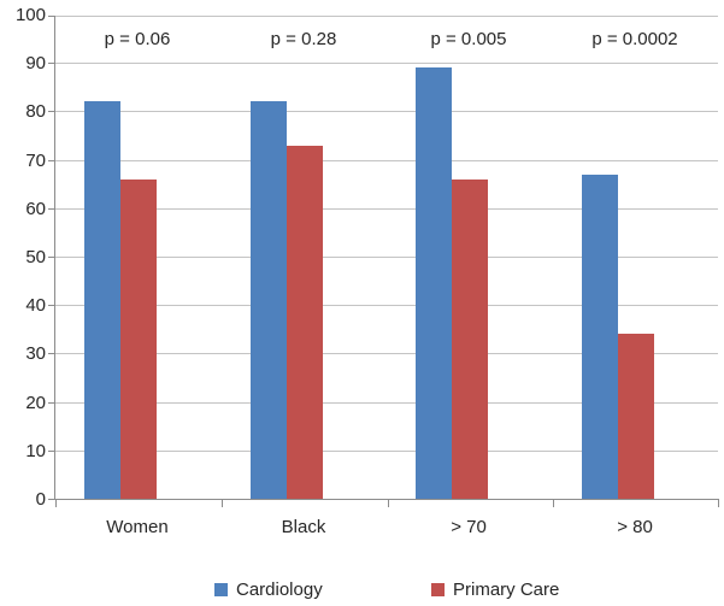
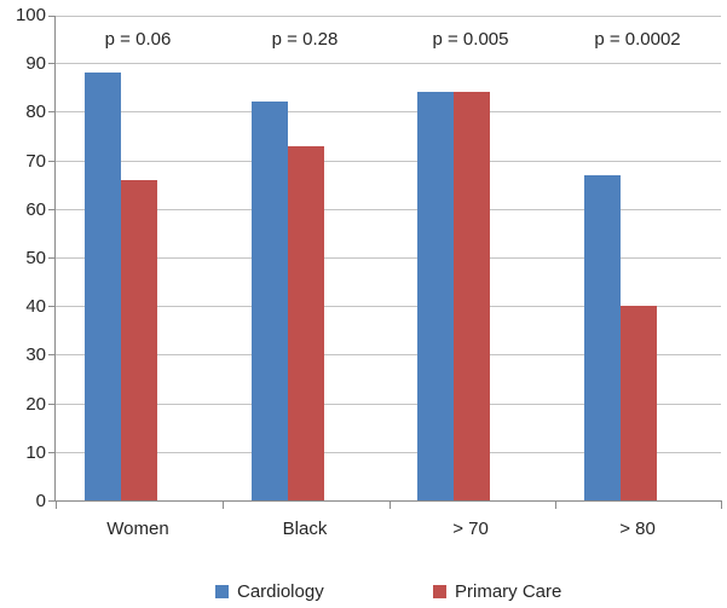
Cardiology/Women: 82 -> 88
Cardiology/> 70: 89 -> 84
Primary Care/> 70: 66 -> 84
Primary Care/> 80: 34 -> 40
